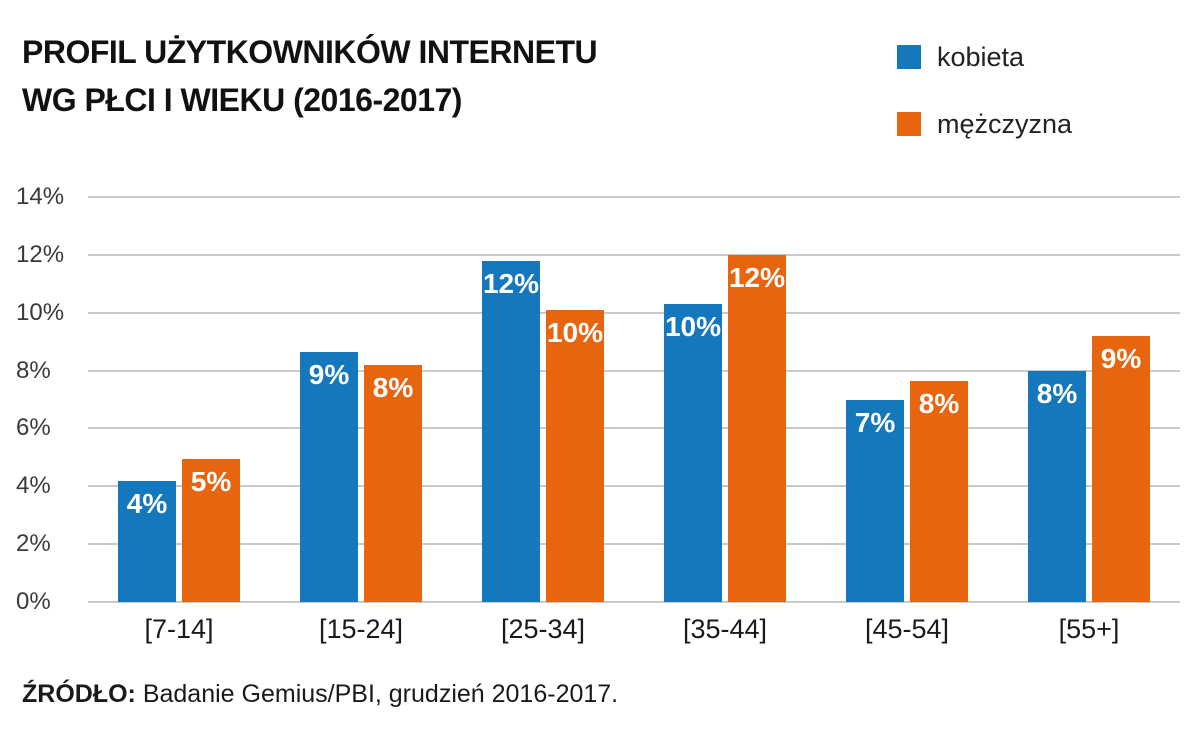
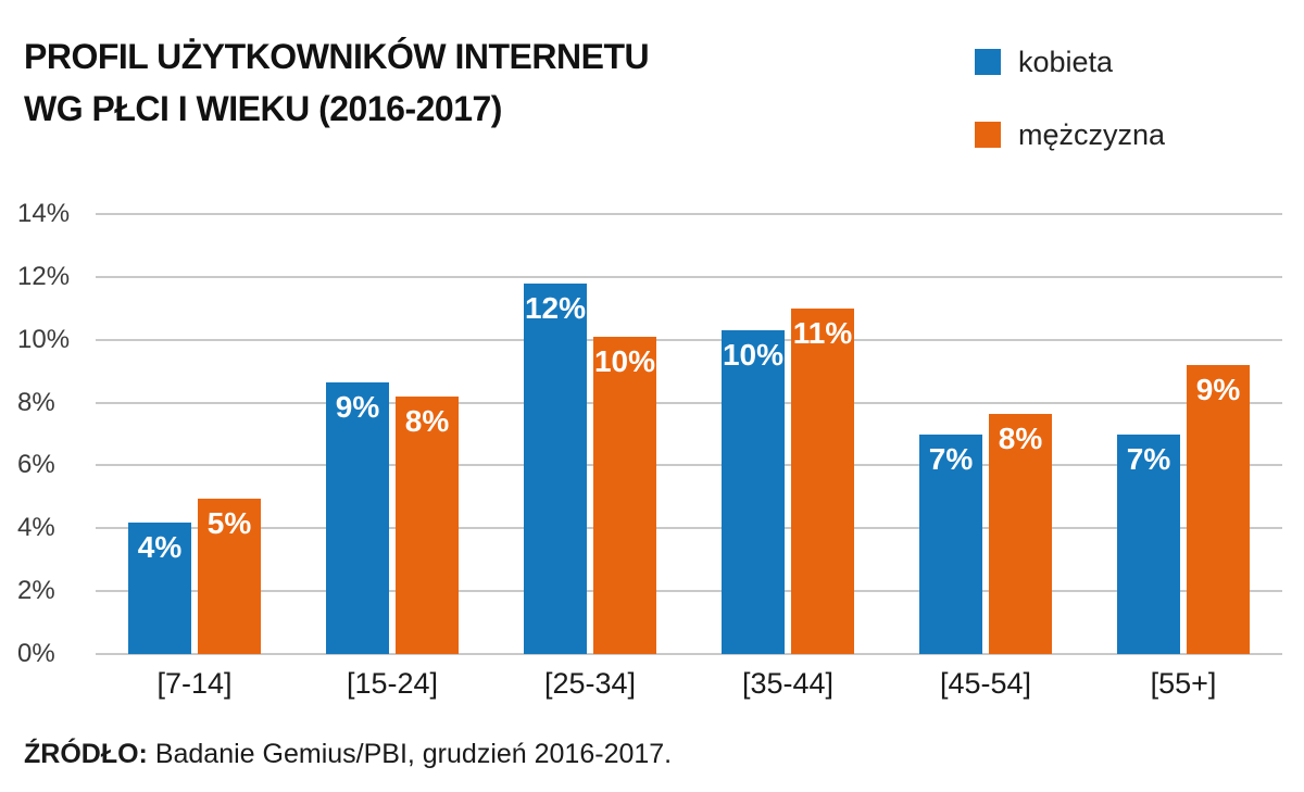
mężczyzna/[35-44]: 12% -> 11%
kobieta/[55+]: 8% -> 7%
